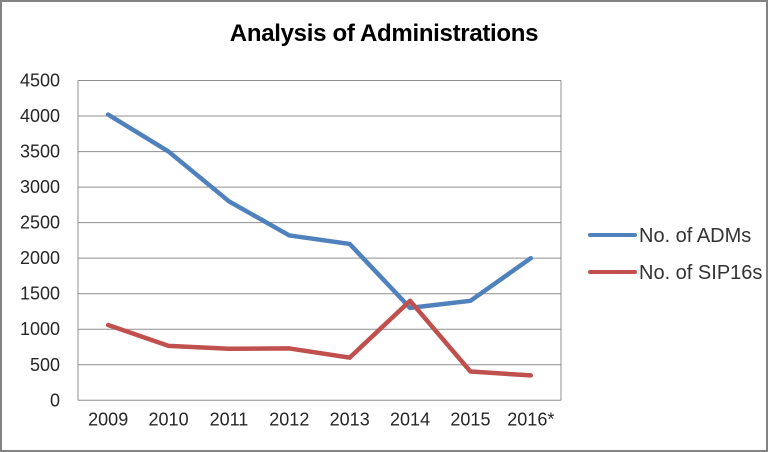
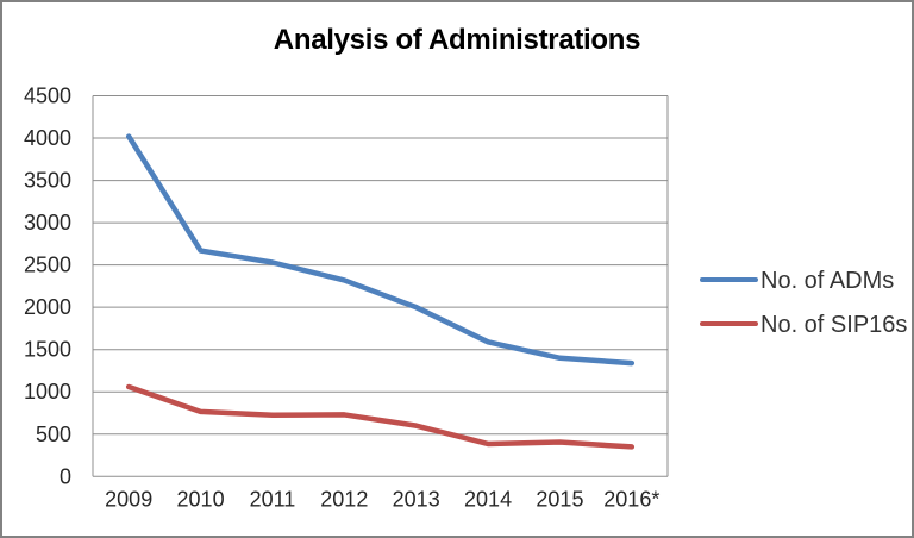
No. of ADMs/2010: 3500 -> 2700
No. of ADMs/2011: 2800 -> 2500
No. of ADMs/2013: 2200 -> 2000
No. of ADMs/2014: 1300 -> 1600
No. of SIP16s/2014: 1400 -> 400
No. of ADMs/2016*: 2000 -> 1300
